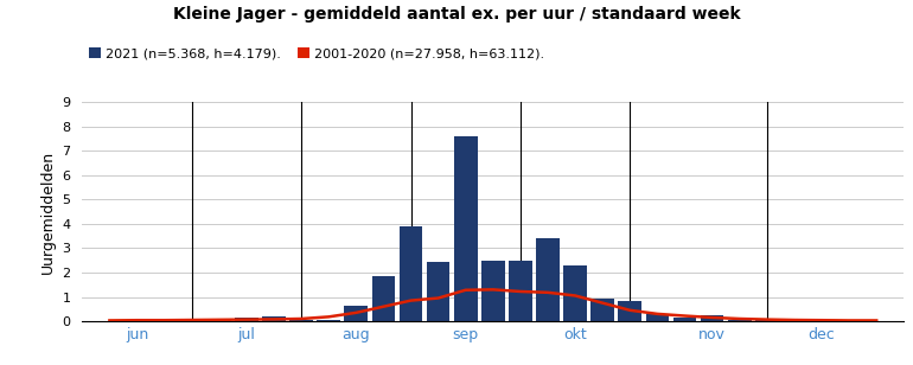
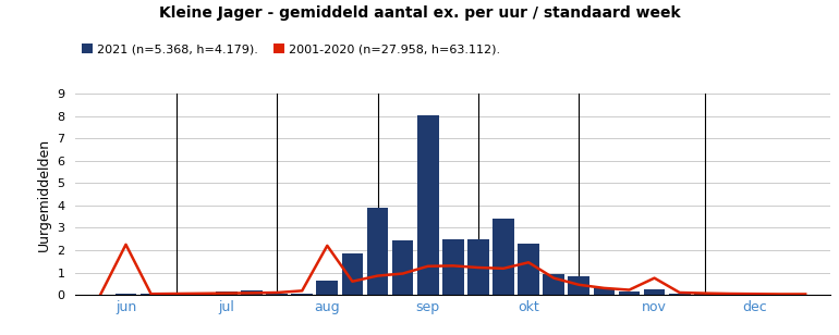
2001-2020 (n=27.958, h=63.112)./jun: 0.04 -> 2.25
2001-2020 (n=27.958, h=63.112)./aug: 0.35 -> 2.20
2021 (n=5.368, h=4.179)./sep: 7.60 -> 8.05
2001-2020 (n=27.958, h=63.112)./okt: 1.05 -> 1.45
2001-2020 (n=27.958, h=63.112)./nov: 0.15 -> 0.75
